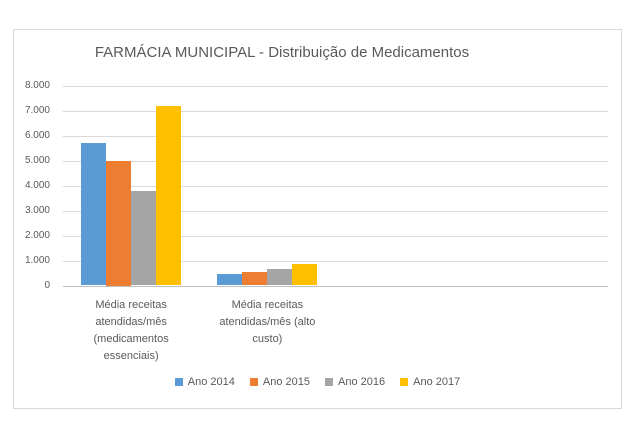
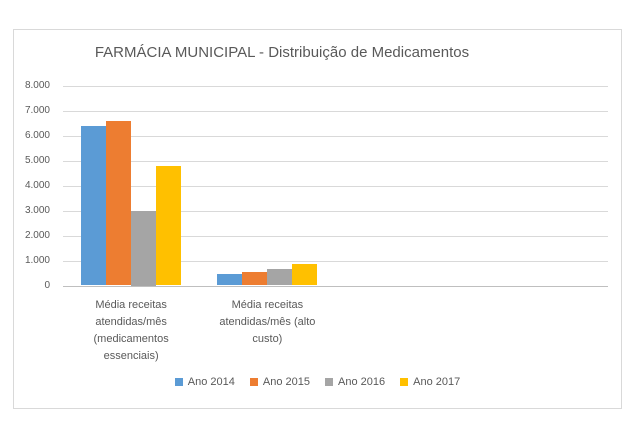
Ano 2014/Média receitas atendidas/mês (medicamentos essenciais): 5700 -> 6400
Ano 2015/Média receitas atendidas/mês (medicamentos essenciais): 5000 -> 6600
Ano 2016/Média receitas atendidas/mês (medicamentos essenciais): 3800 -> 3000
Ano 2017/Média receitas atendidas/mês (medicamentos essenciais): 7200 -> 4800
